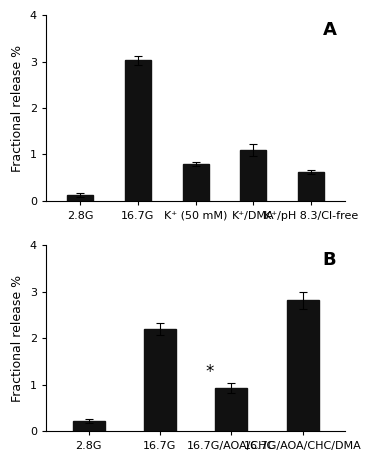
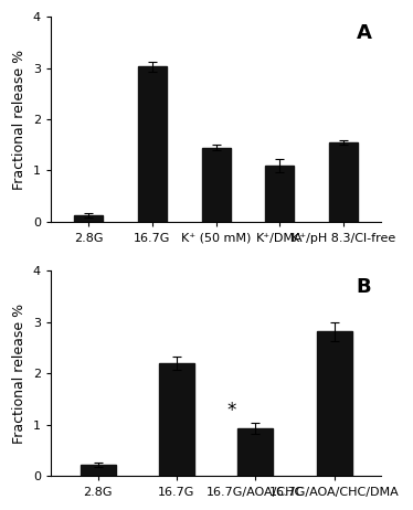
K⁺ (50 mM): 0.79 -> 1.45
K⁺/pH 8.3/Cl-free: 0.62 -> 1.55
